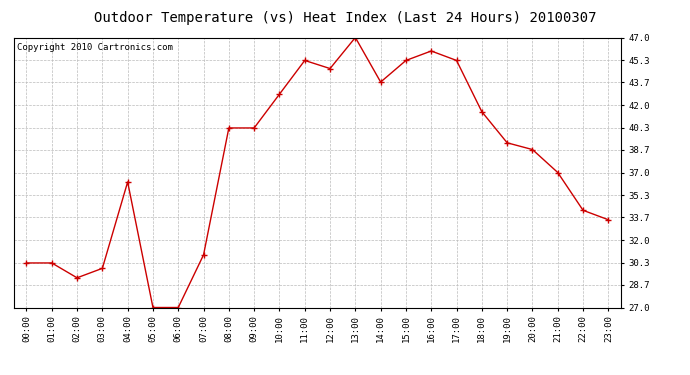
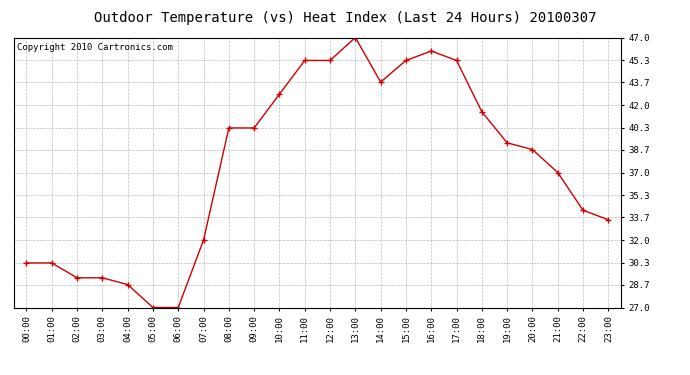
03:00: 29.9 -> 29.2
04:00: 36.3 -> 28.7
07:00: 30.9 -> 32.0
12:00: 44.7 -> 45.3
